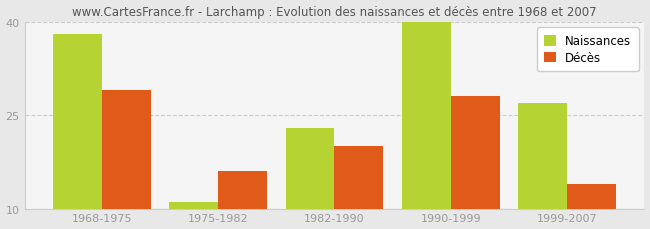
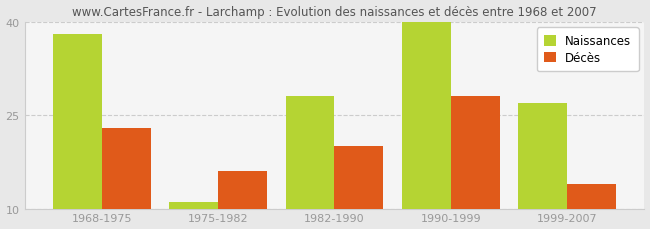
Décès/1968-1975: 29 -> 23
Naissances/1982-1990: 23 -> 28
